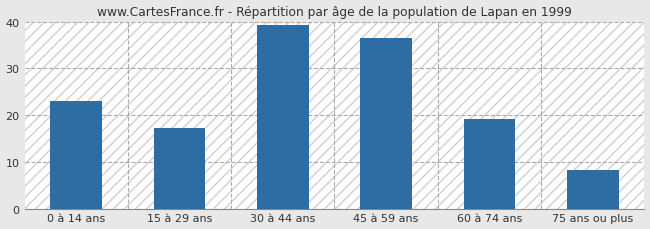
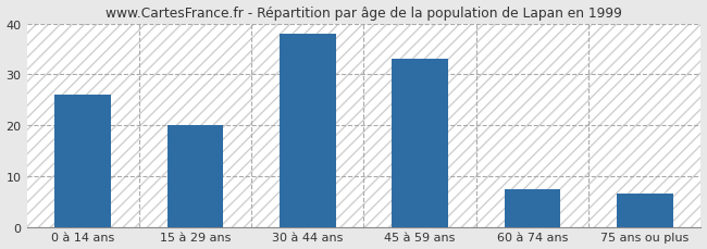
0 à 14 ans: 23.0 -> 26.0
15 à 29 ans: 17.3 -> 20.0
30 à 44 ans: 39.2 -> 38.0
45 à 59 ans: 36.5 -> 33.0
60 à 74 ans: 19.2 -> 7.5
75 ans ou plus: 8.2 -> 6.5
